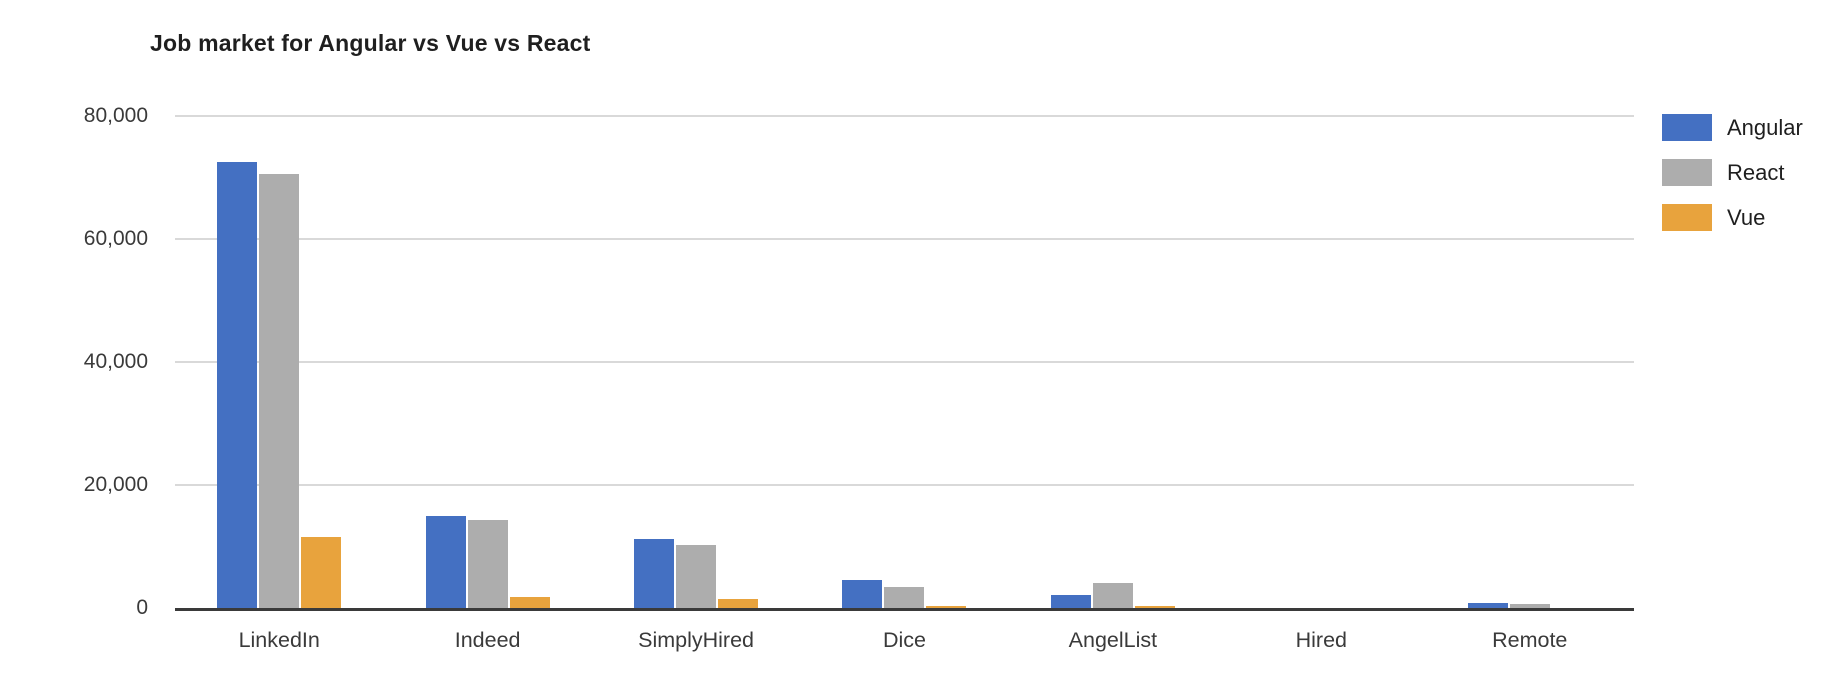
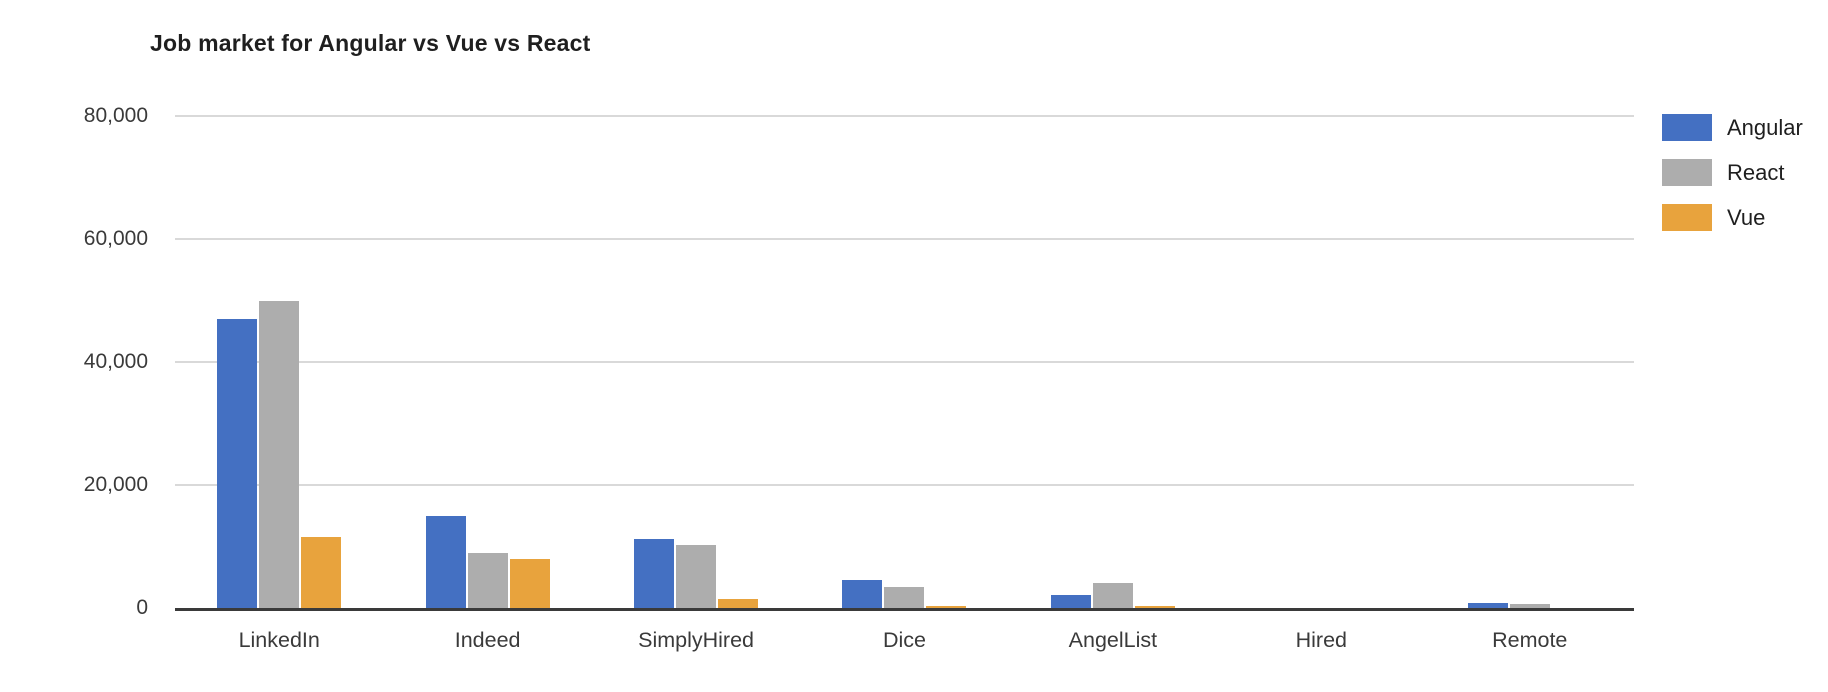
Angular/LinkedIn: 72000 -> 47000
React/LinkedIn: 70000 -> 50000
React/Indeed: 14000 -> 9000
Vue/Indeed: 2000 -> 8000
